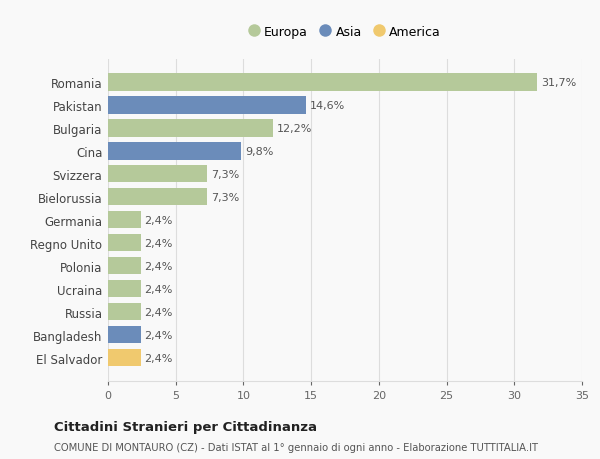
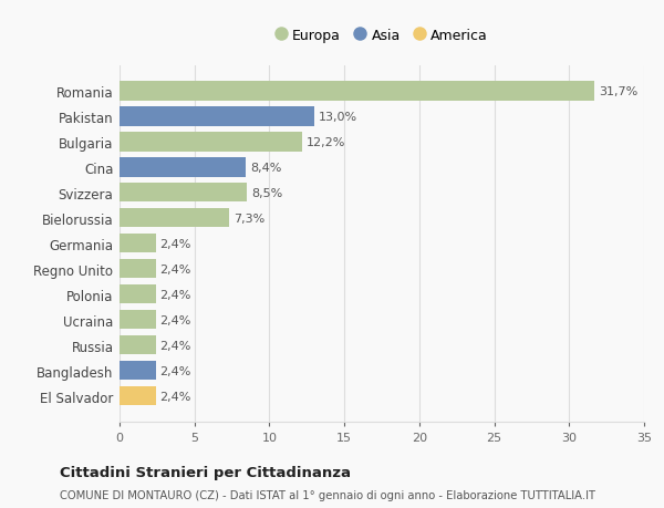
Pakistan: 14,6% -> 13,0%
Cina: 9,8% -> 8,4%
Svizzera: 7,3% -> 8,5%
